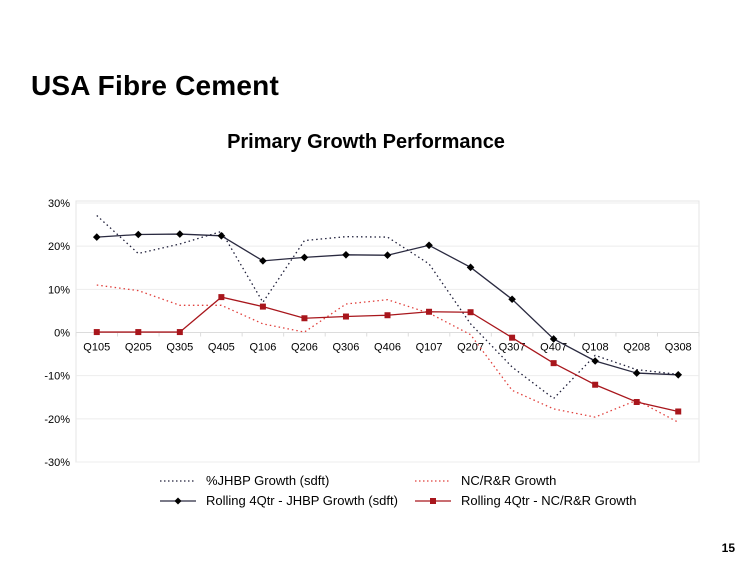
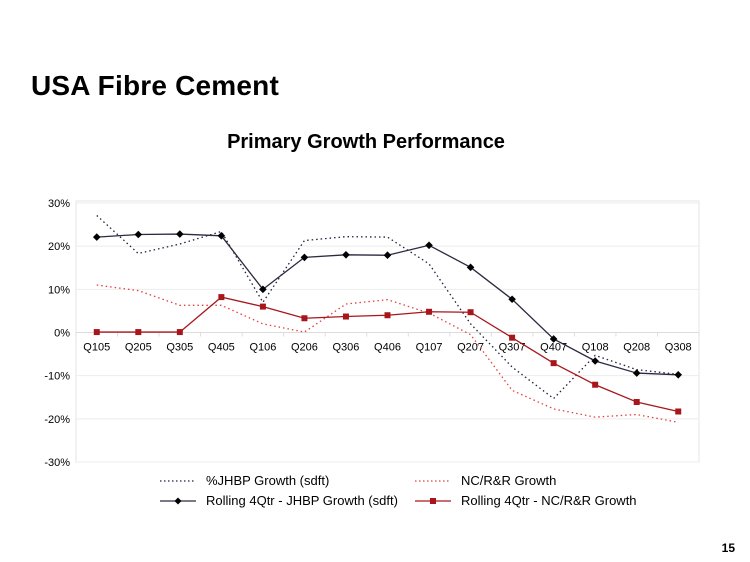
Rolling 4Qtr - JHBP Growth (sdft)/Q106: 17% -> 10%
NC/R&R Growth/Q208: -16% -> -19%
